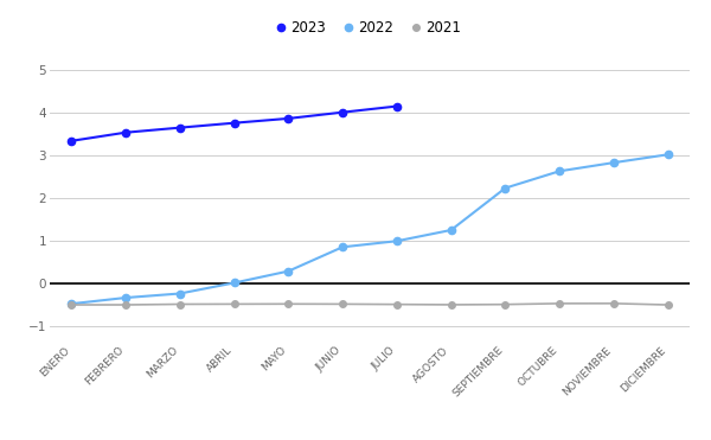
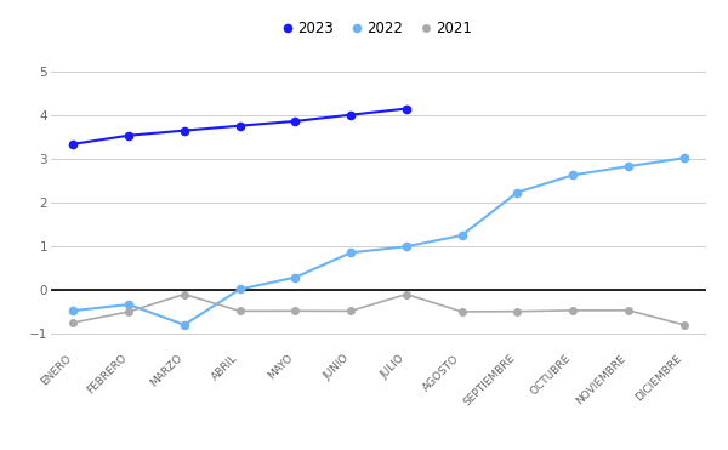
2021/ENERO: -0.50 -> -0.75
2022/MARZO: -0.24 -> -0.80
2021/MARZO: -0.49 -> -0.10
2021/JULIO: -0.49 -> -0.10
2021/DICIEMBRE: -0.50 -> -0.80
